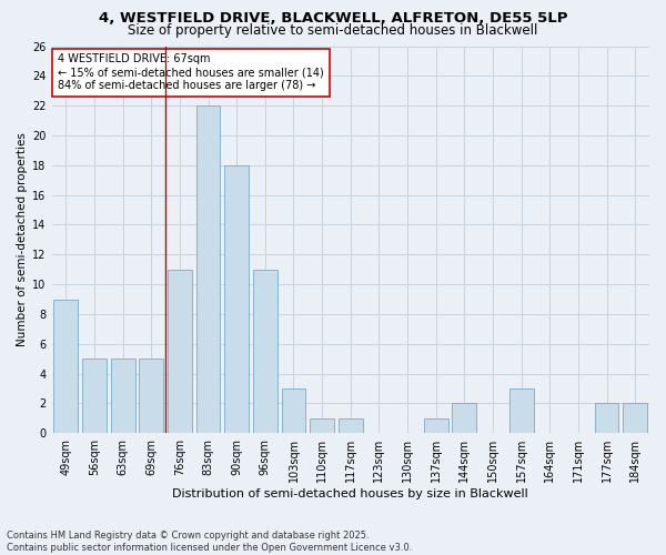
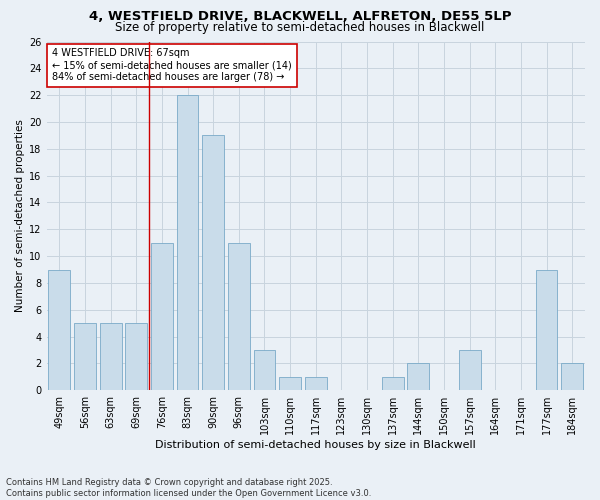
90sqm: 18 -> 19
177sqm: 2 -> 9
